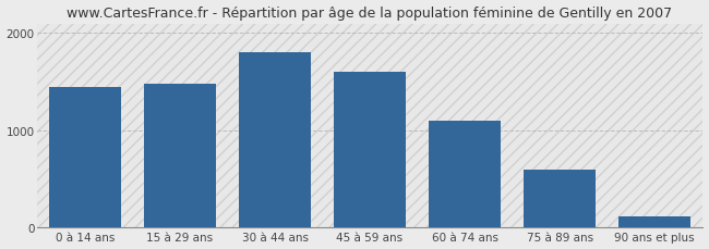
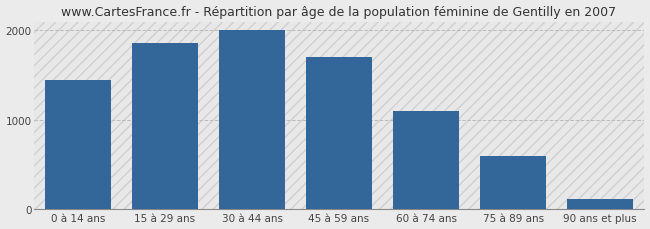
15 à 29 ans: 1480 -> 1860
30 à 44 ans: 1800 -> 2000
45 à 59 ans: 1600 -> 1700
